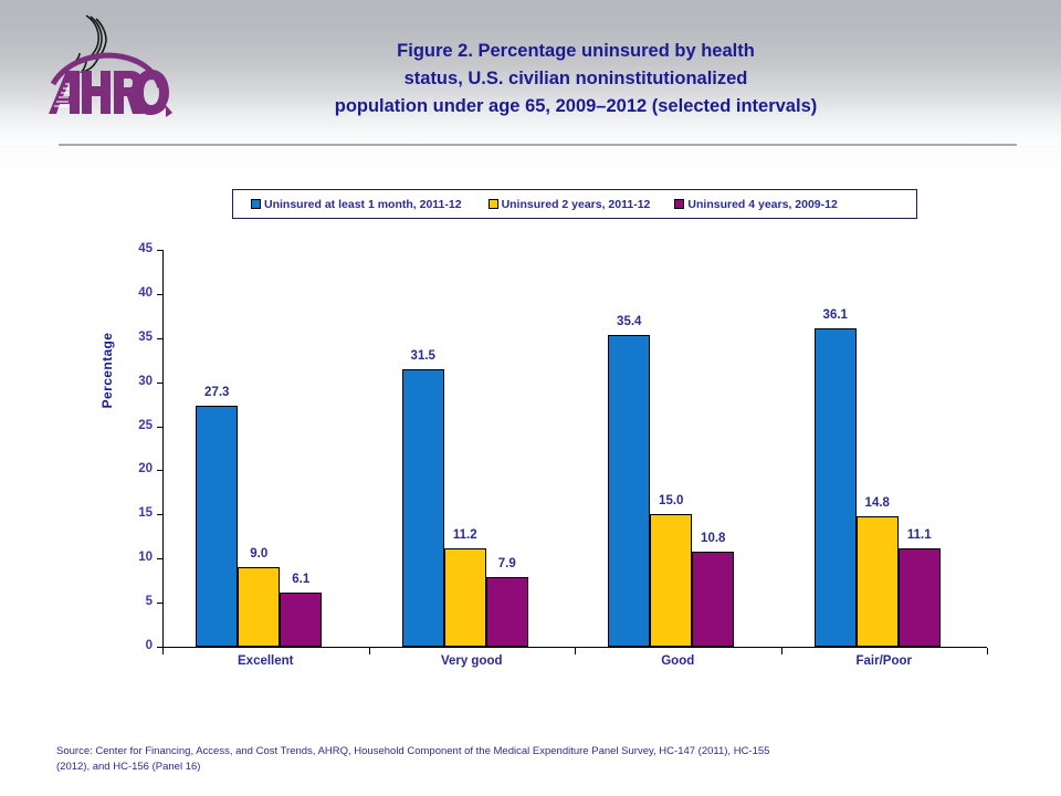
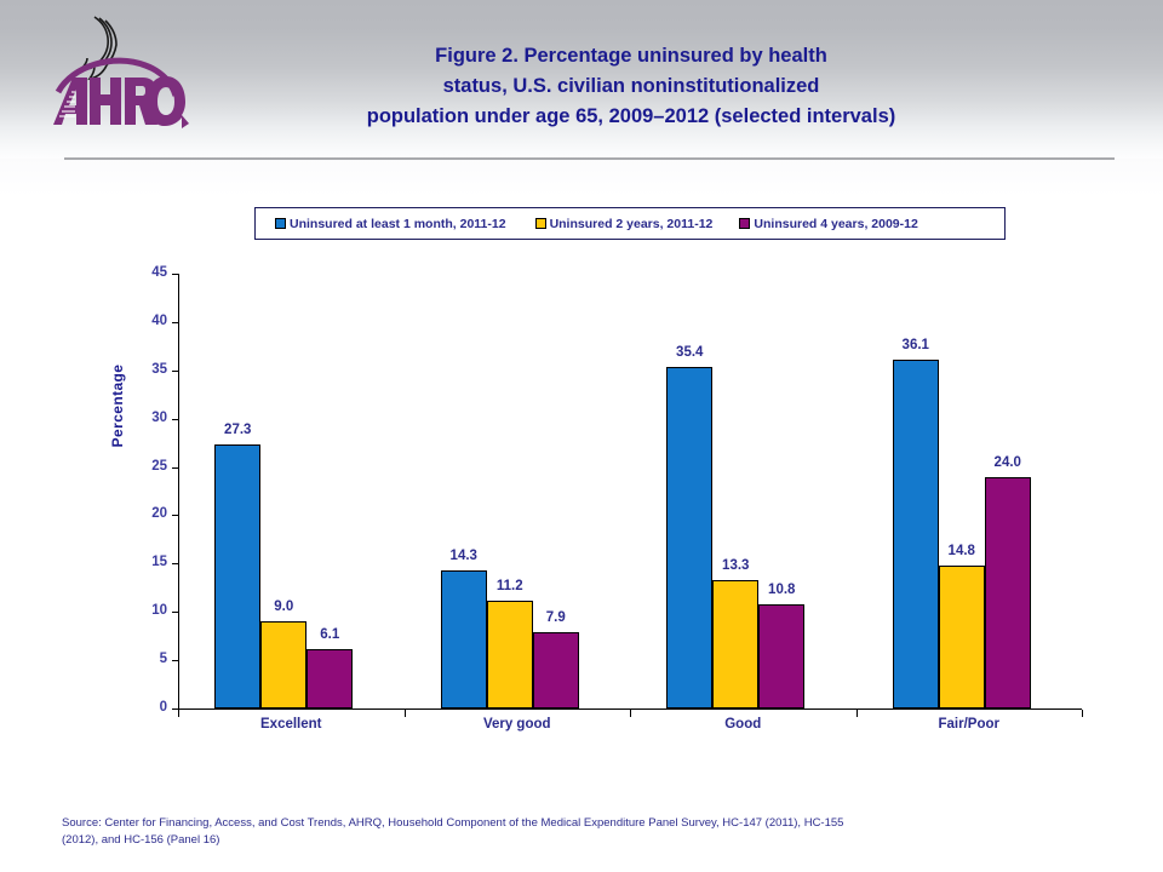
Uninsured at least 1 month, 2011-12/Very good: 31.5 -> 14.3
Uninsured 2 years, 2011-12/Good: 15.0 -> 13.3
Uninsured 4 years, 2009-12/Fair/Poor: 11.1 -> 24.0
